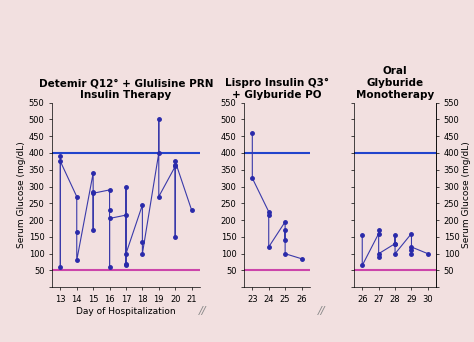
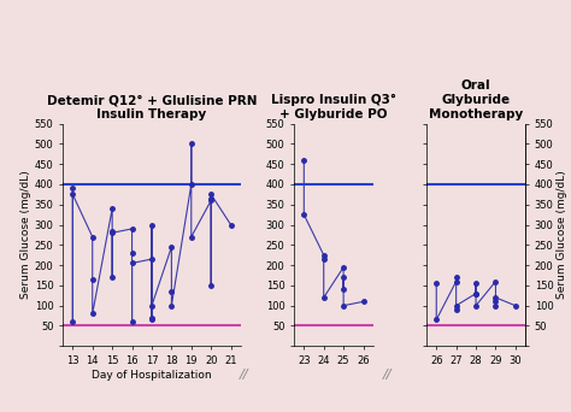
Detemir Q12° + Glulisine PRN Insulin Therapy/21: 230 -> 300
Lispro Insulin Q3° + Glyburide PO/26: 85 -> 110
